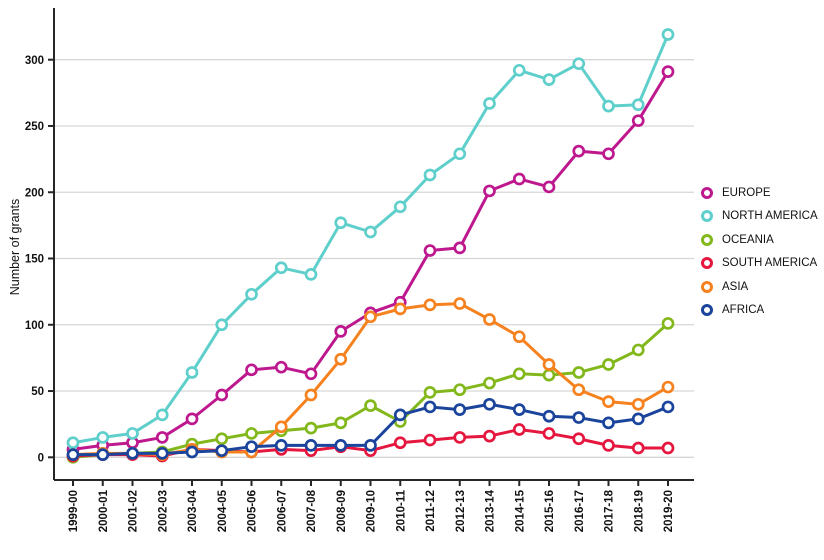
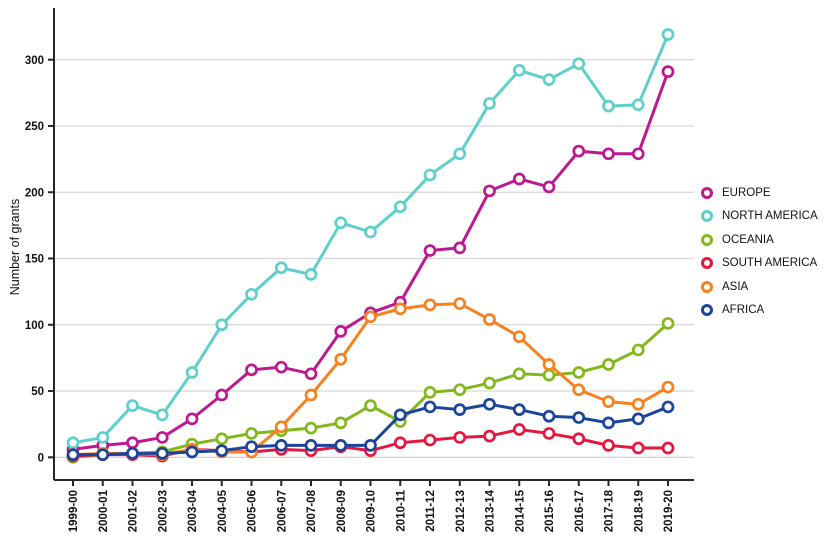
NORTH AMERICA/2001-02: 18 -> 39
EUROPE/2018-19: 254 -> 229
